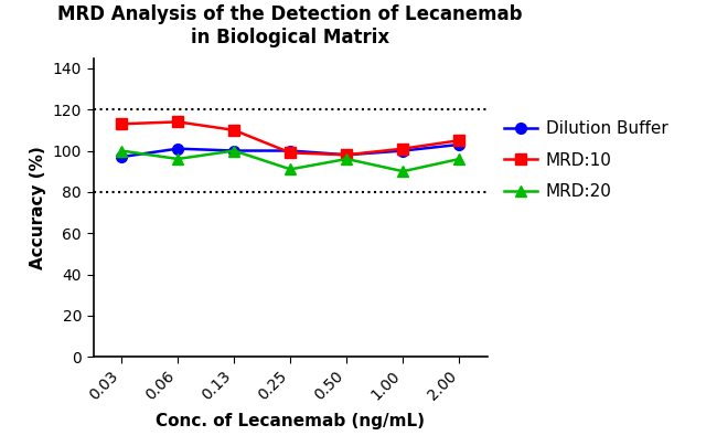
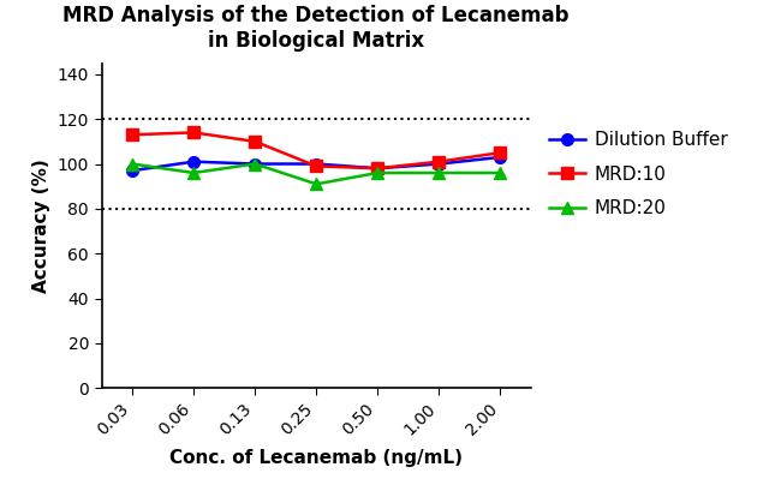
MRD:20/1.00: 90 -> 96
